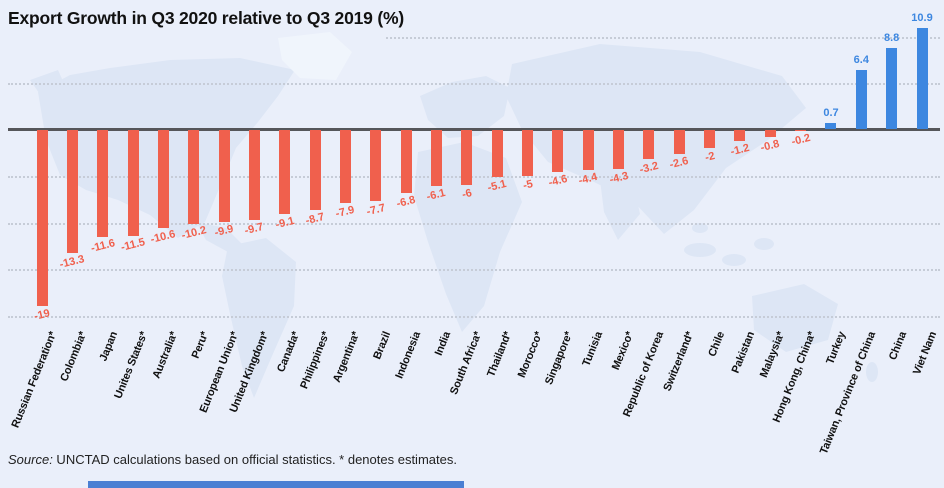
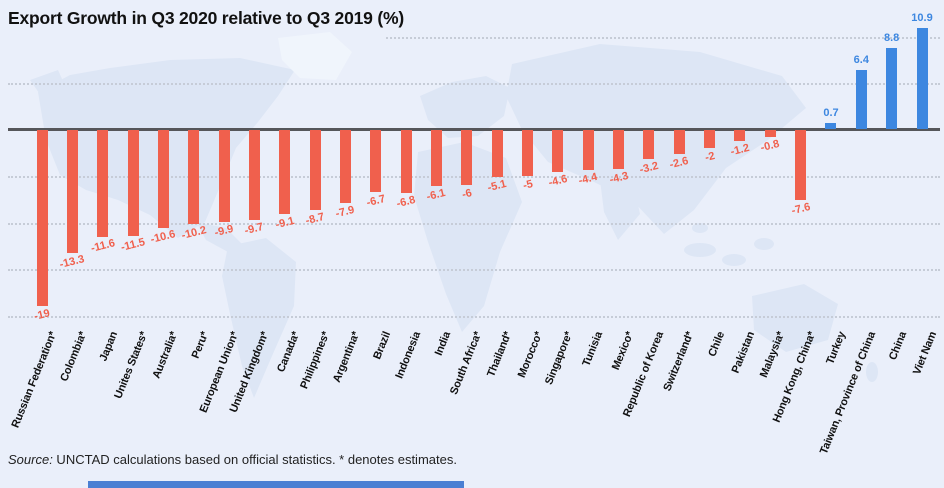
Brazil: -7.7 -> -6.7
Hong Kong, China*: -0.2 -> -7.6
